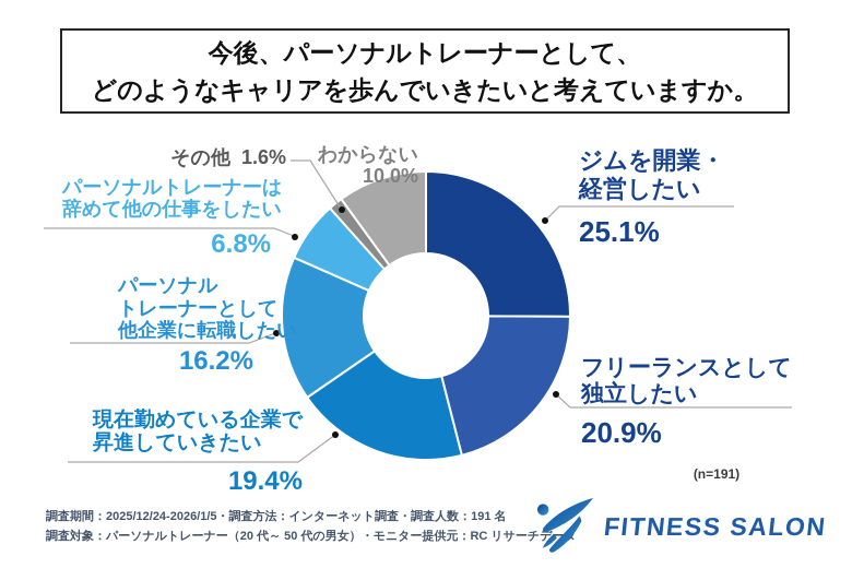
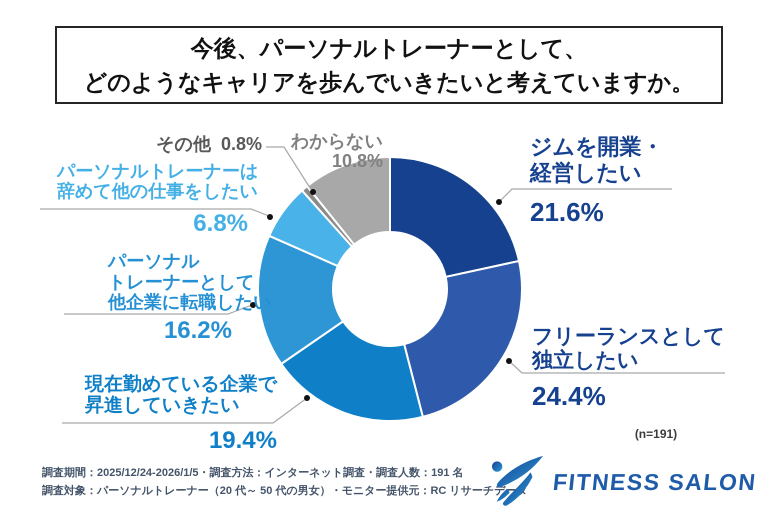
ジムを開業・経営したい: 25.1% -> 21.6%
フリーランスとして独立したい: 20.9% -> 24.4%
その他: 1.6% -> 0.8%
わからない: 10.0% -> 10.8%
